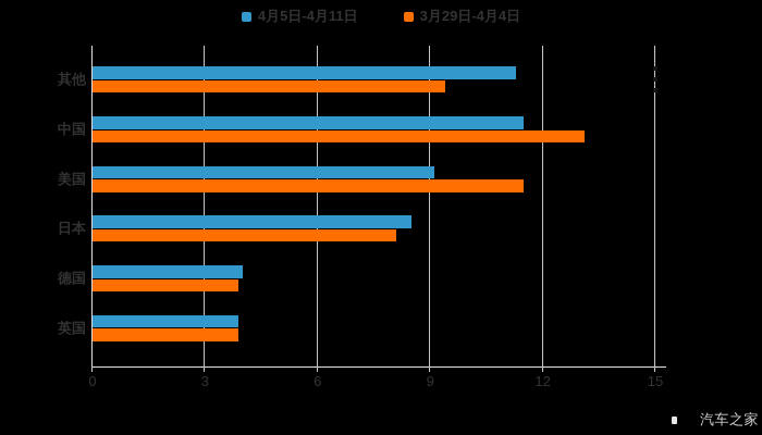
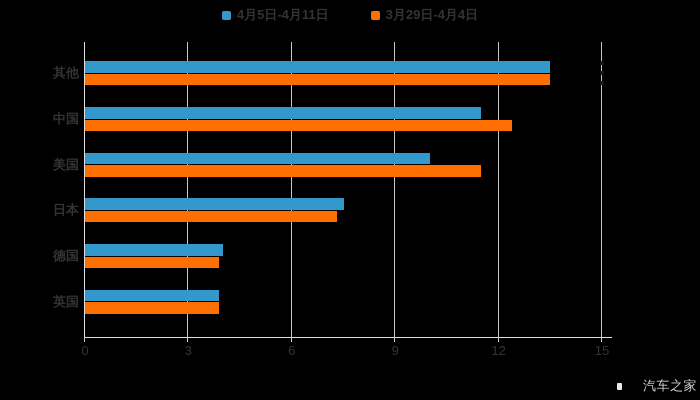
4月5日-4月11日/其他: 11.3 -> 13.5
3月29日-4月4日/其他: 9.4 -> 13.5
3月29日-4月4日/中国: 13.1 -> 12.4
4月5日-4月11日/美国: 9.1 -> 10.0
4月5日-4月11日/日本: 8.5 -> 7.5
3月29日-4月4日/日本: 8.1 -> 7.3
